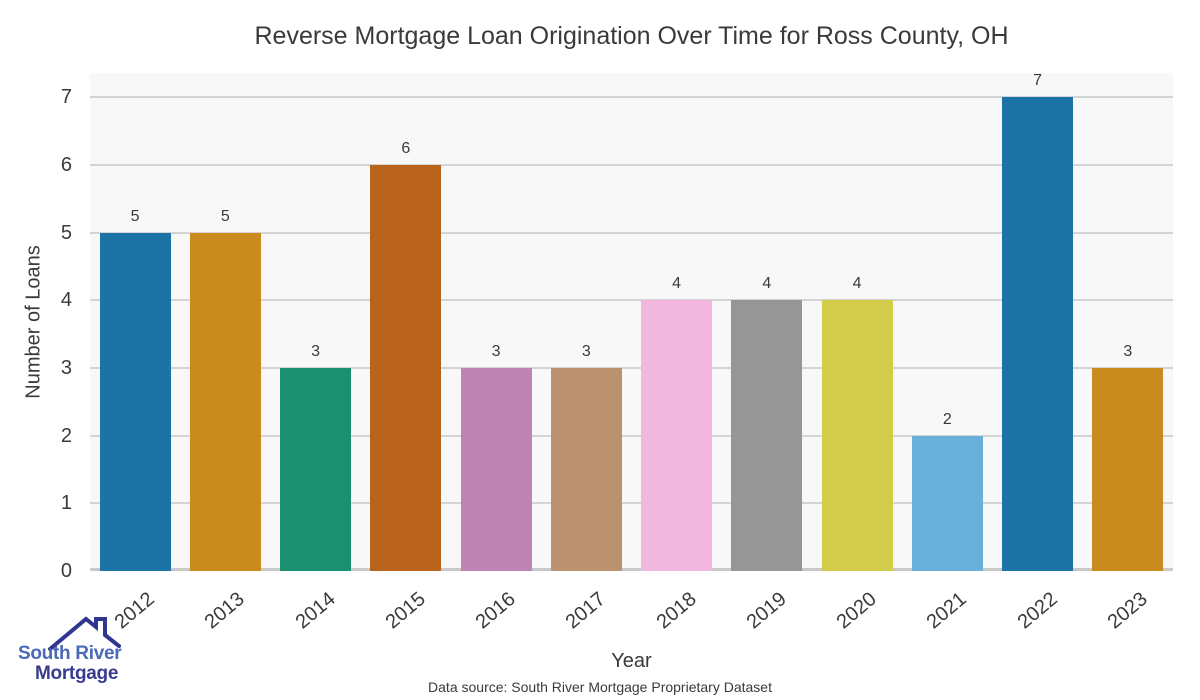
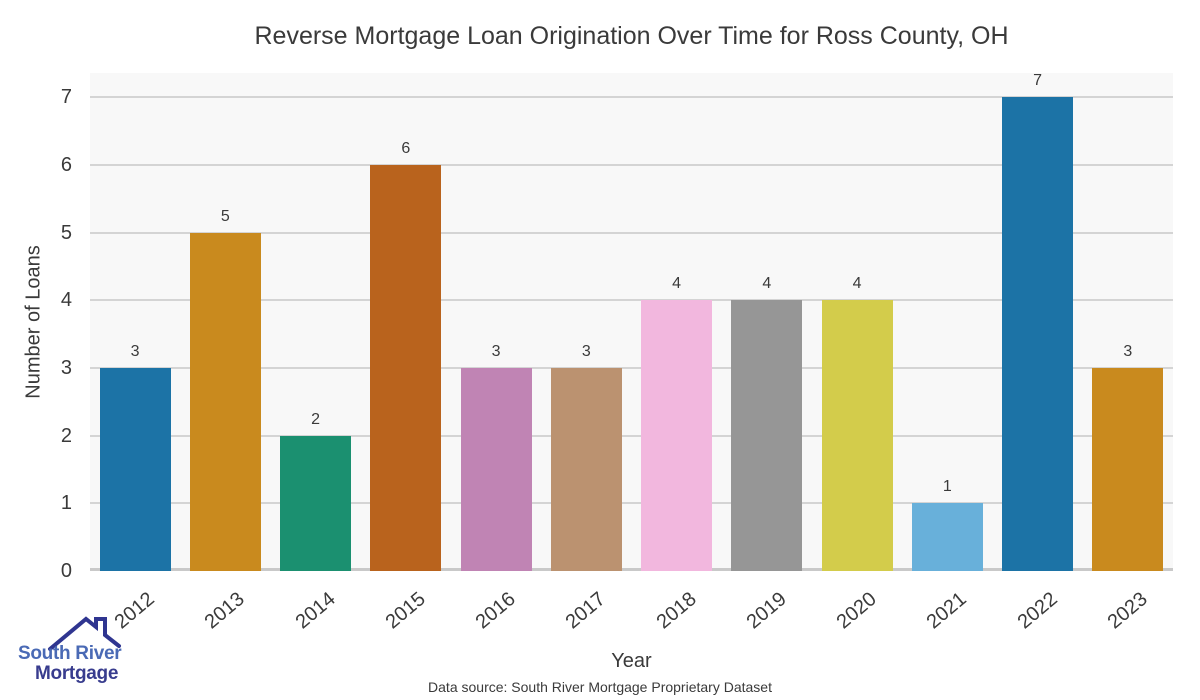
2012: 5 -> 3
2014: 3 -> 2
2021: 2 -> 1
